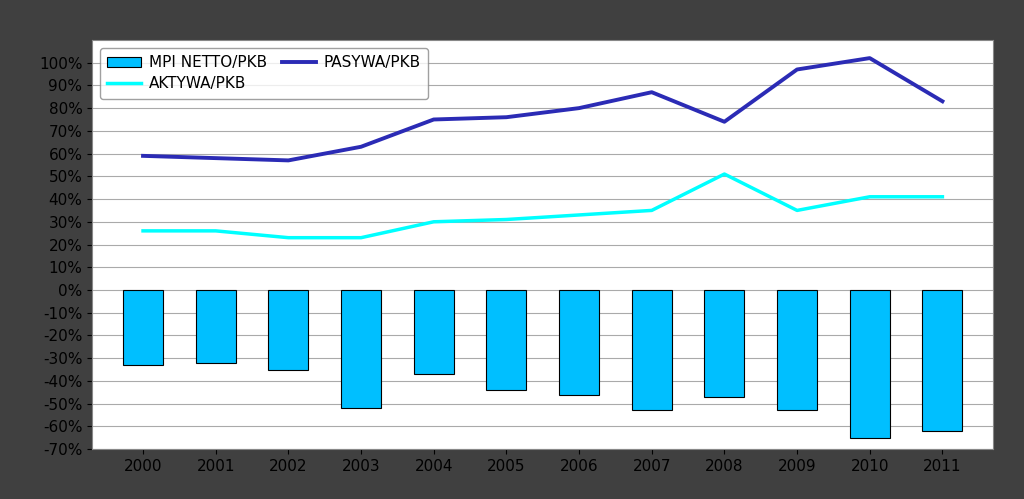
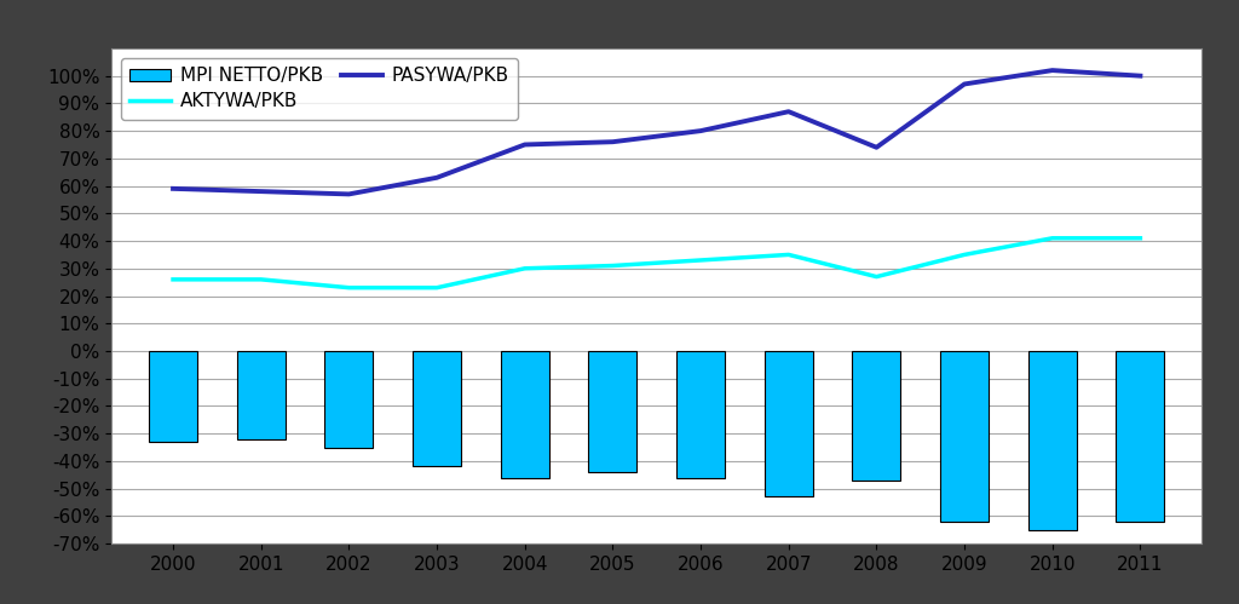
MPI NETTO/PKB/2003: -52% -> -42%
MPI NETTO/PKB/2004: -37% -> -46%
AKTYWA/PKB/2008: 51% -> 27%
MPI NETTO/PKB/2009: -53% -> -62%
PASYWA/PKB/2011: 83% -> 100%
